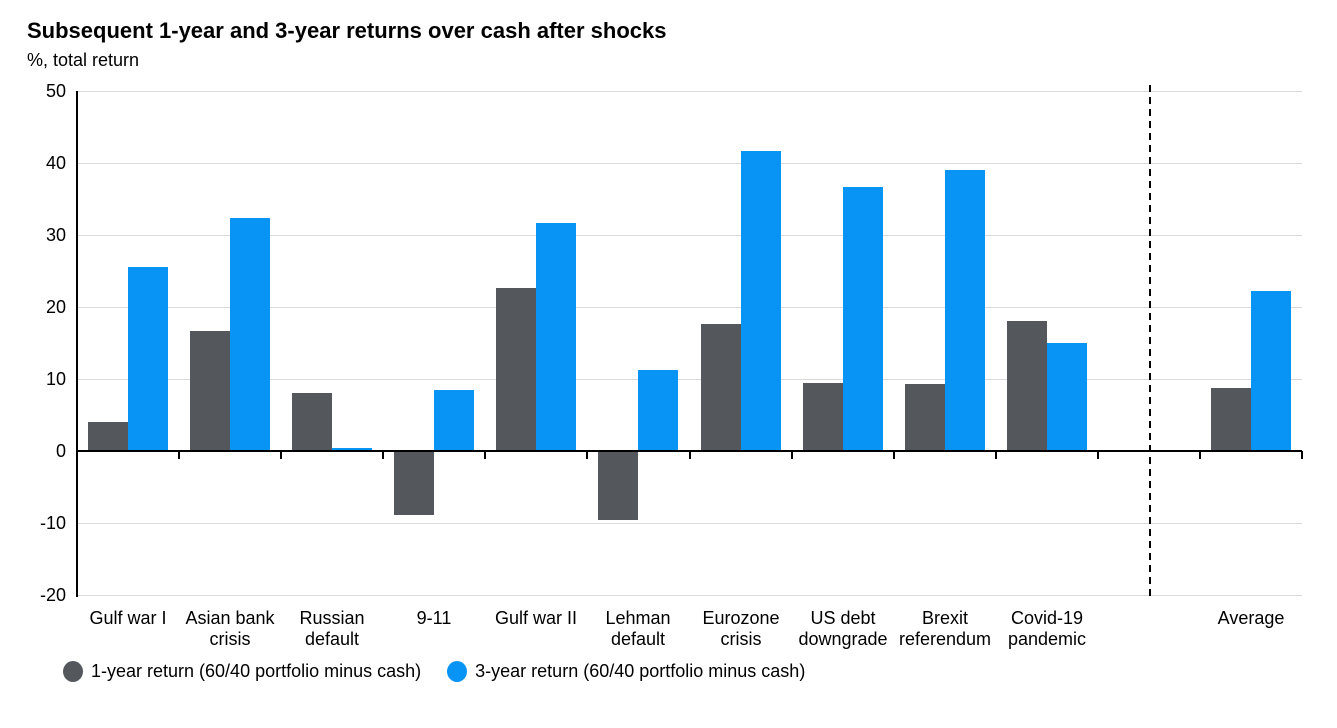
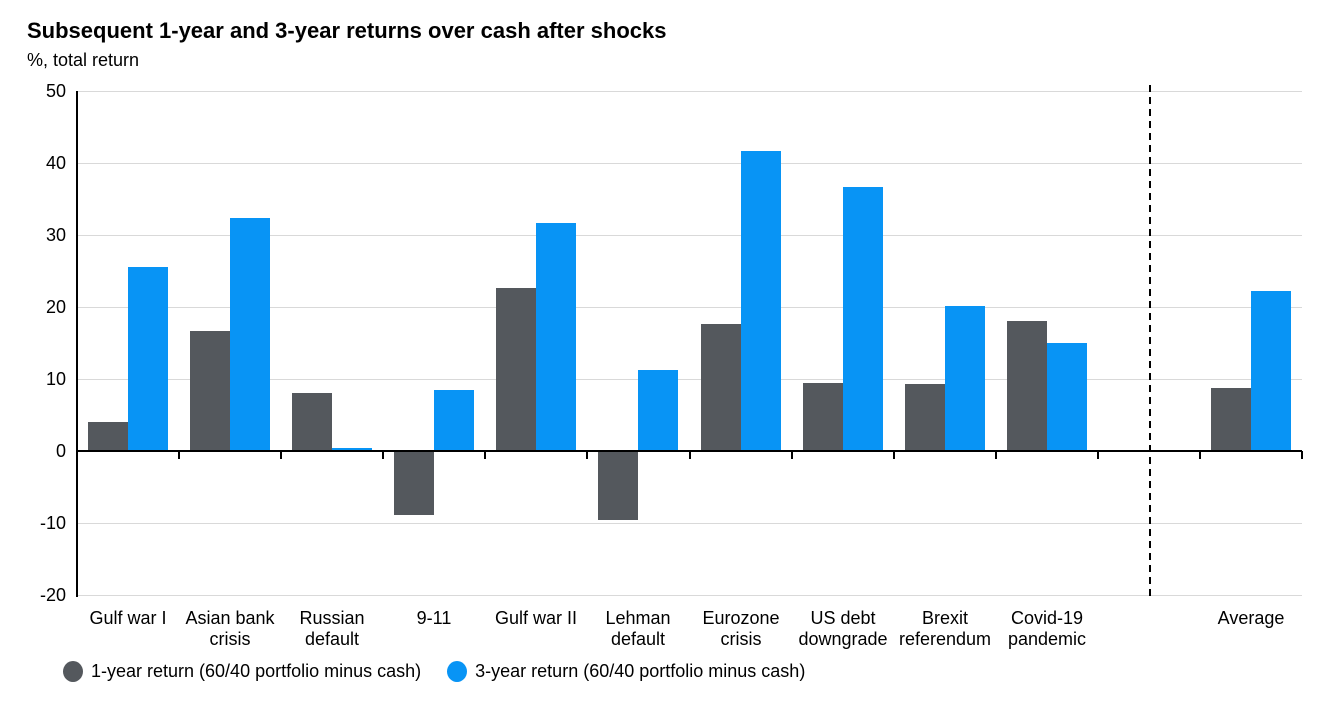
3-year return (60/40 portfolio minus cash)/Brexit referendum: 39 -> 20
